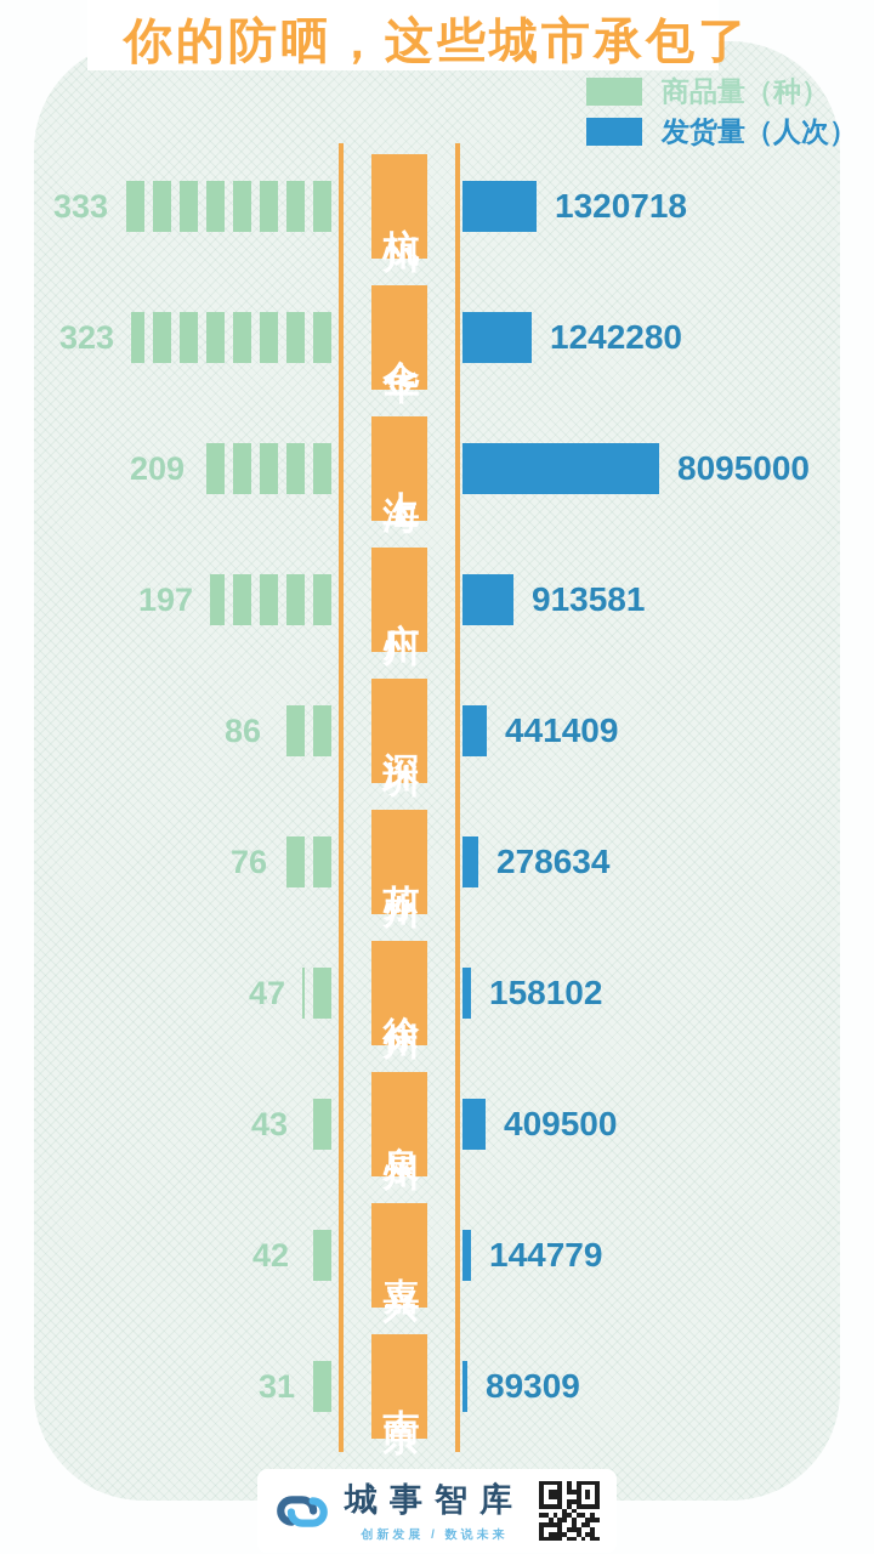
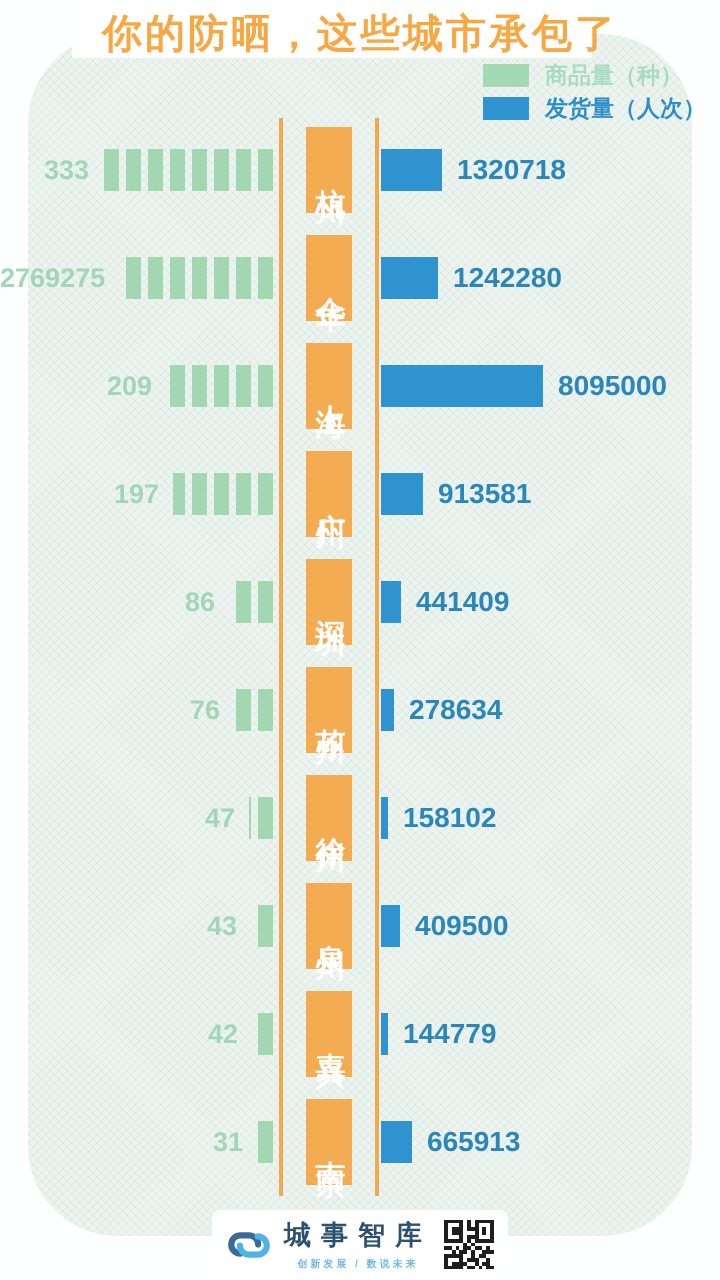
商品量（种）/金华: 323 -> 2769275
发货量（人次）/南京: 89309 -> 665913
